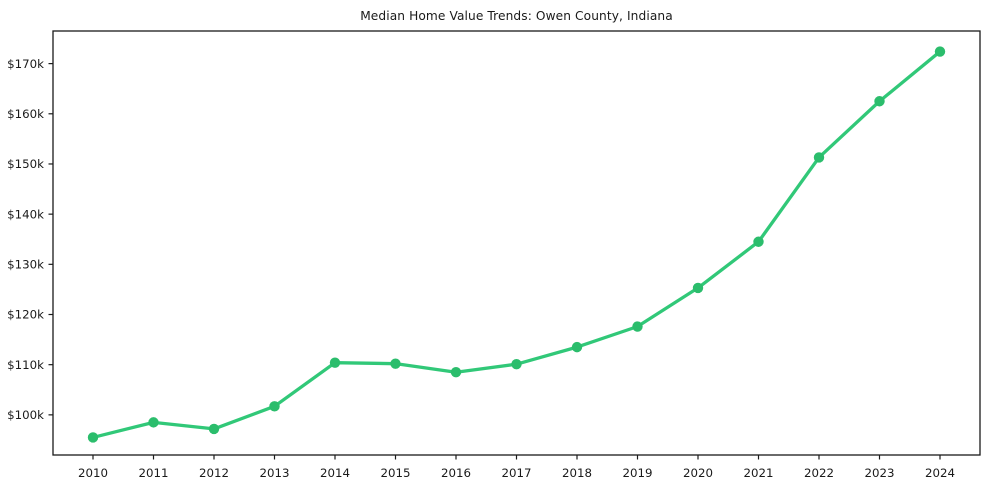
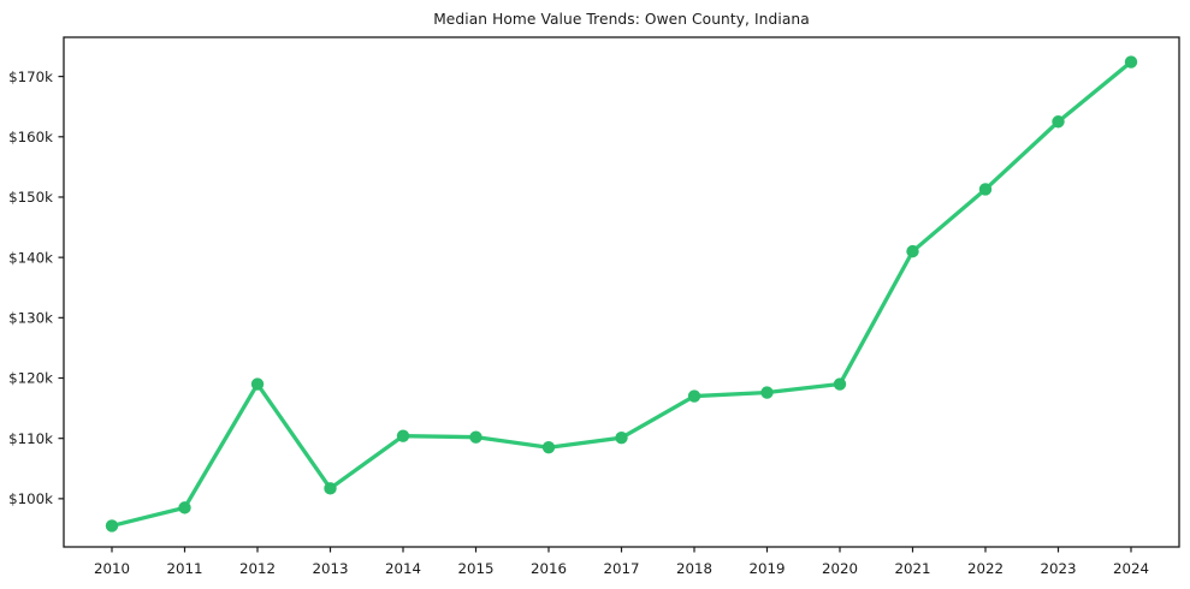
2012: $97k -> $119k
2018: $114k -> $117k
2020: $125k -> $119k
2021: $134k -> $141k
